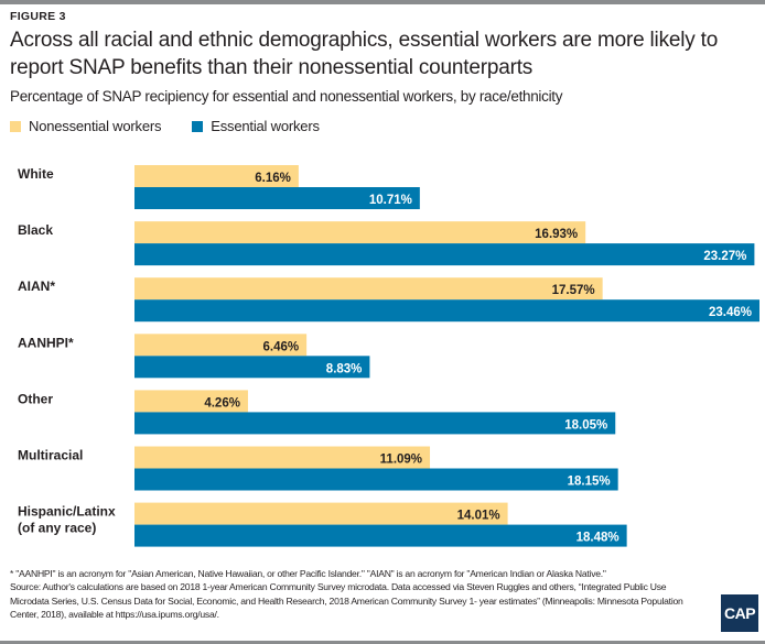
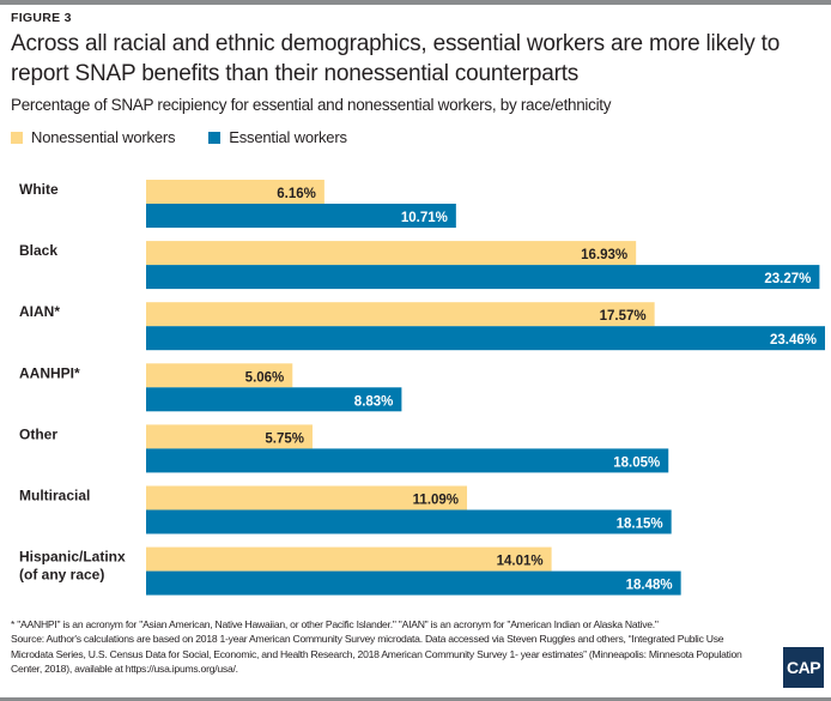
Nonessential workers/AANHPI*: 6.46% -> 5.06%
Nonessential workers/Other: 4.26% -> 5.75%
